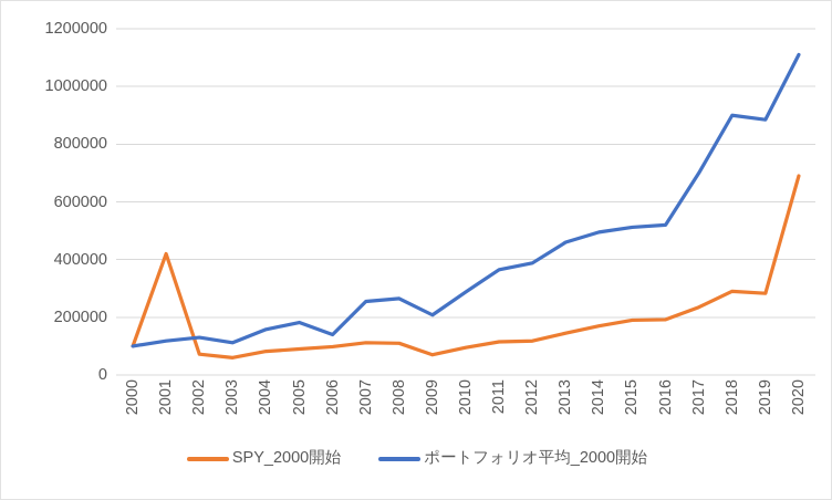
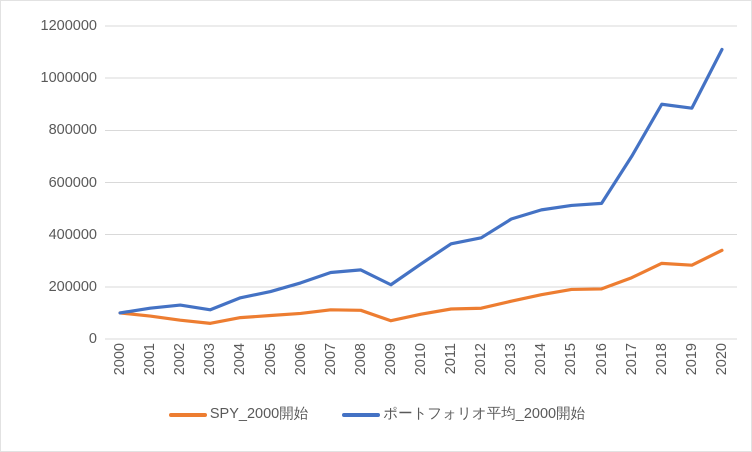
SPY_2000開始/2001: 420000 -> 90000
ポートフォリオ平均_2000開始/2006: 140000 -> 220000
SPY_2000開始/2020: 690000 -> 340000
